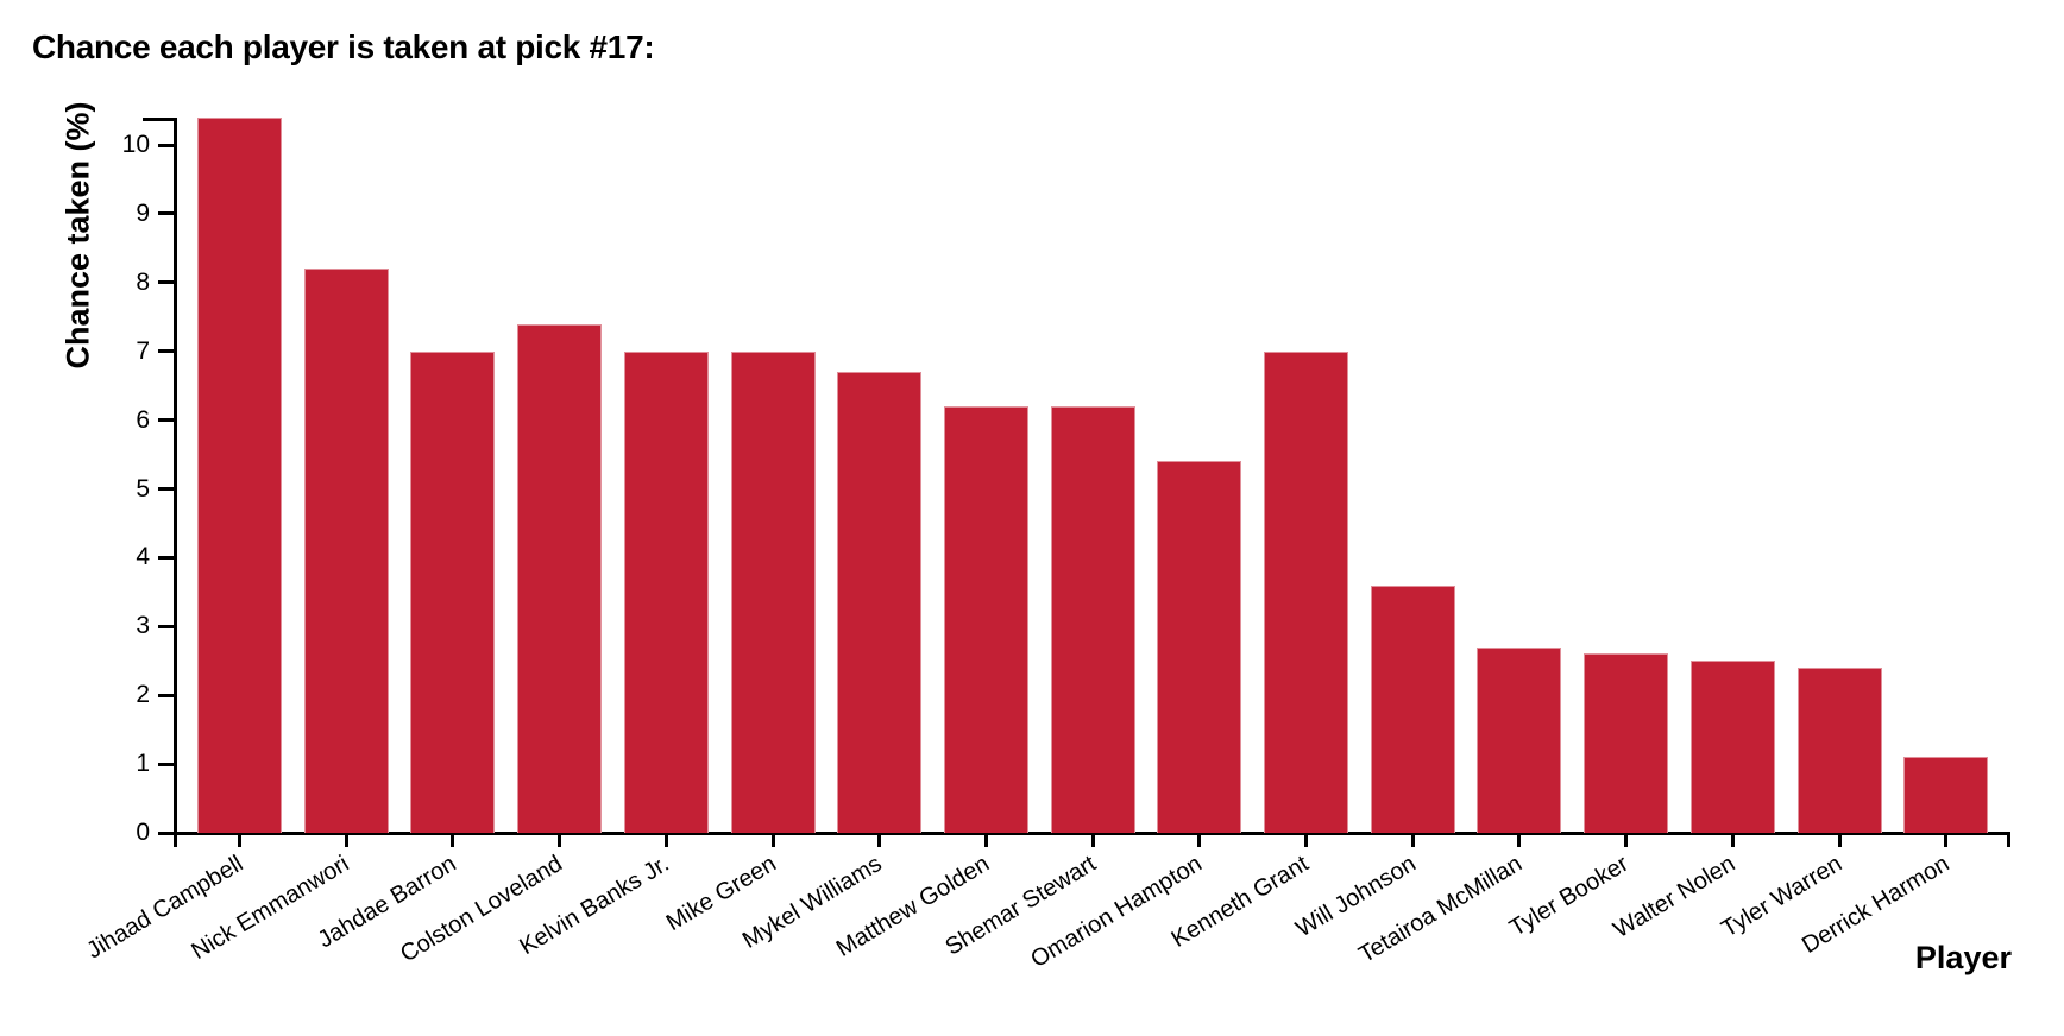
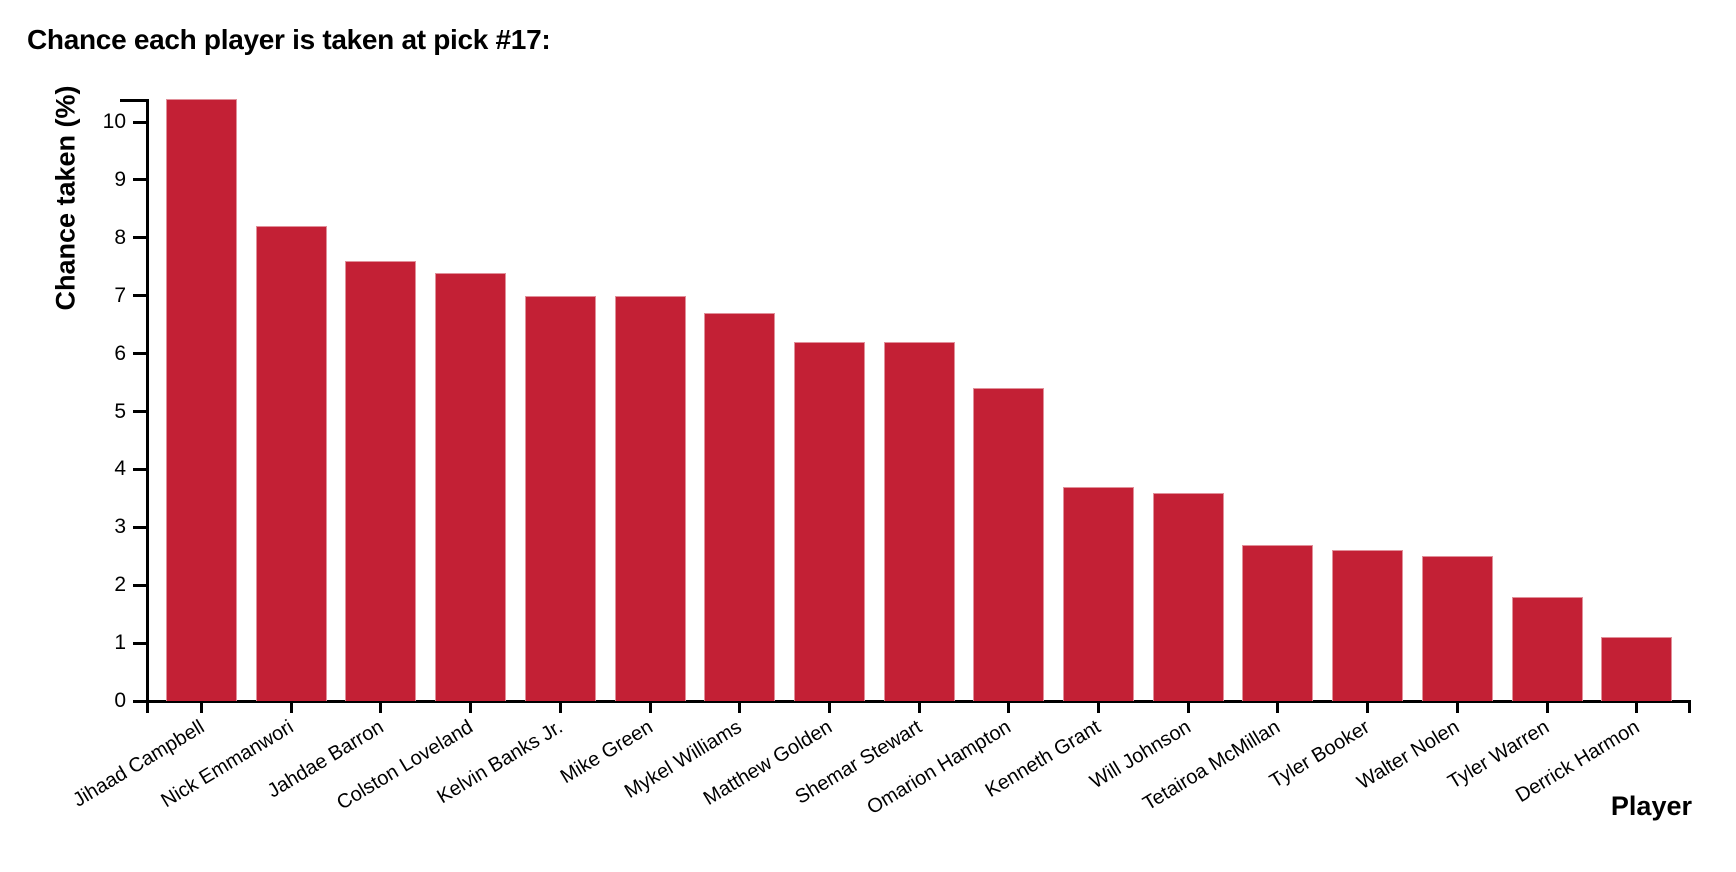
Jahdae Barron: 7.0 -> 7.6
Kenneth Grant: 7.0 -> 3.7
Tyler Warren: 2.4 -> 1.8
